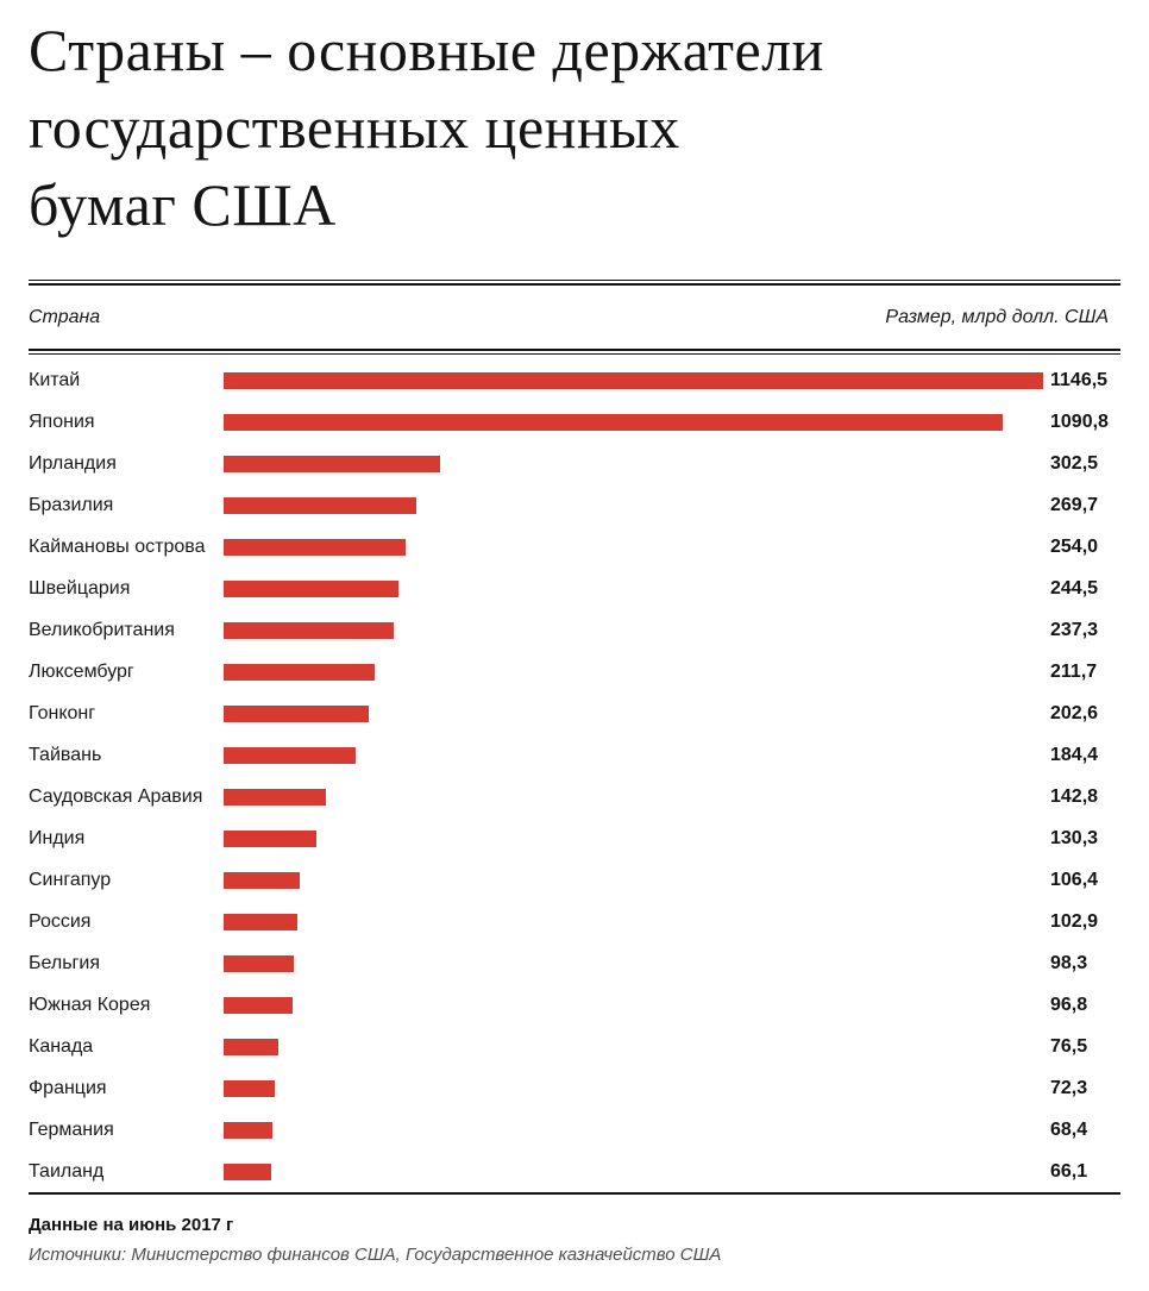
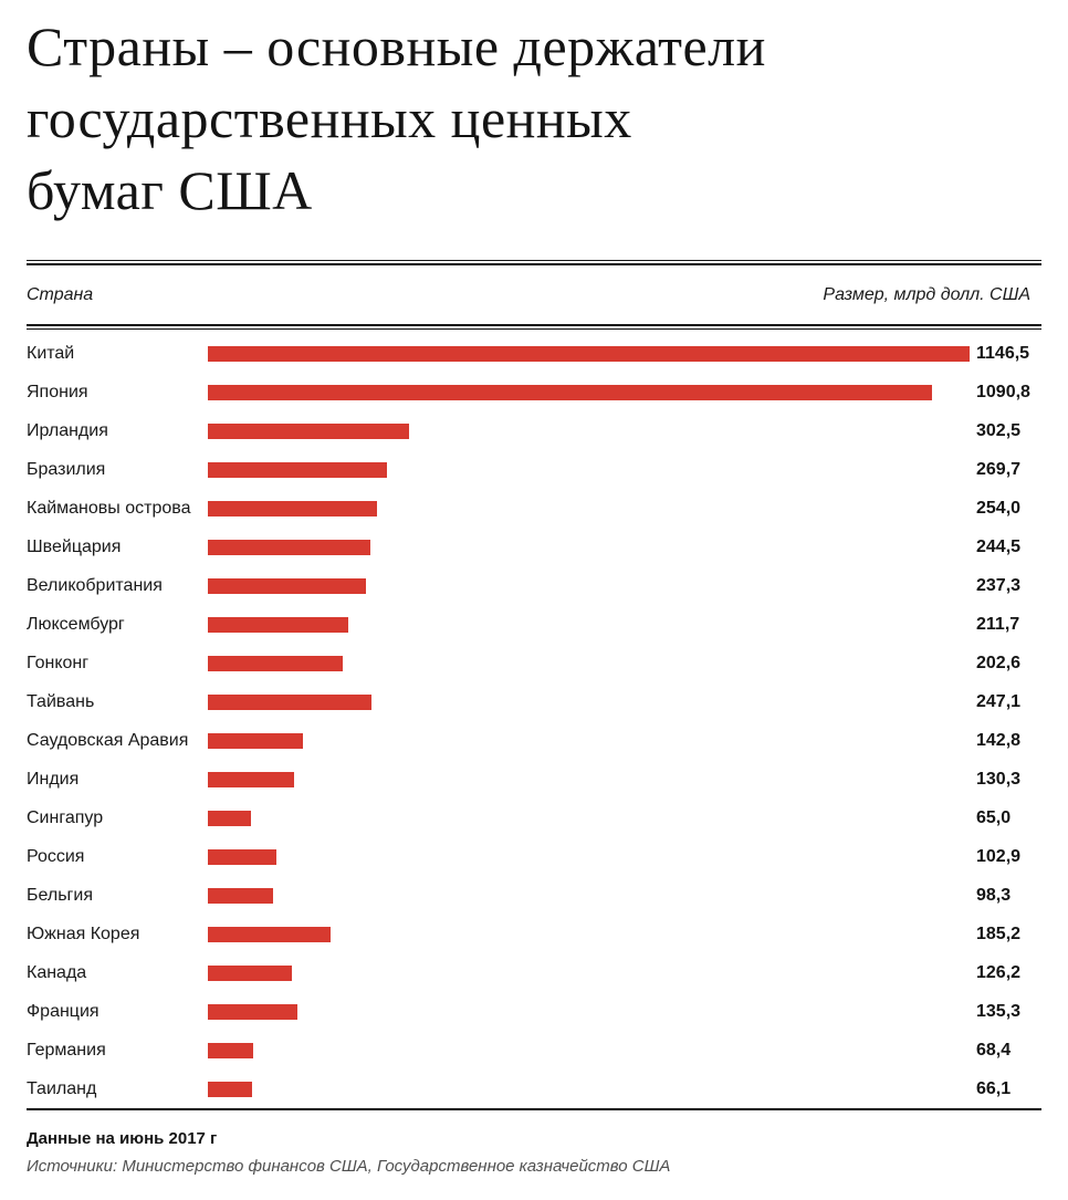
Тайвань: 184,4 -> 247,1
Сингапур: 106,4 -> 65,0
Южная Корея: 96,8 -> 185,2
Канада: 76,5 -> 126,2
Франция: 72,3 -> 135,3
